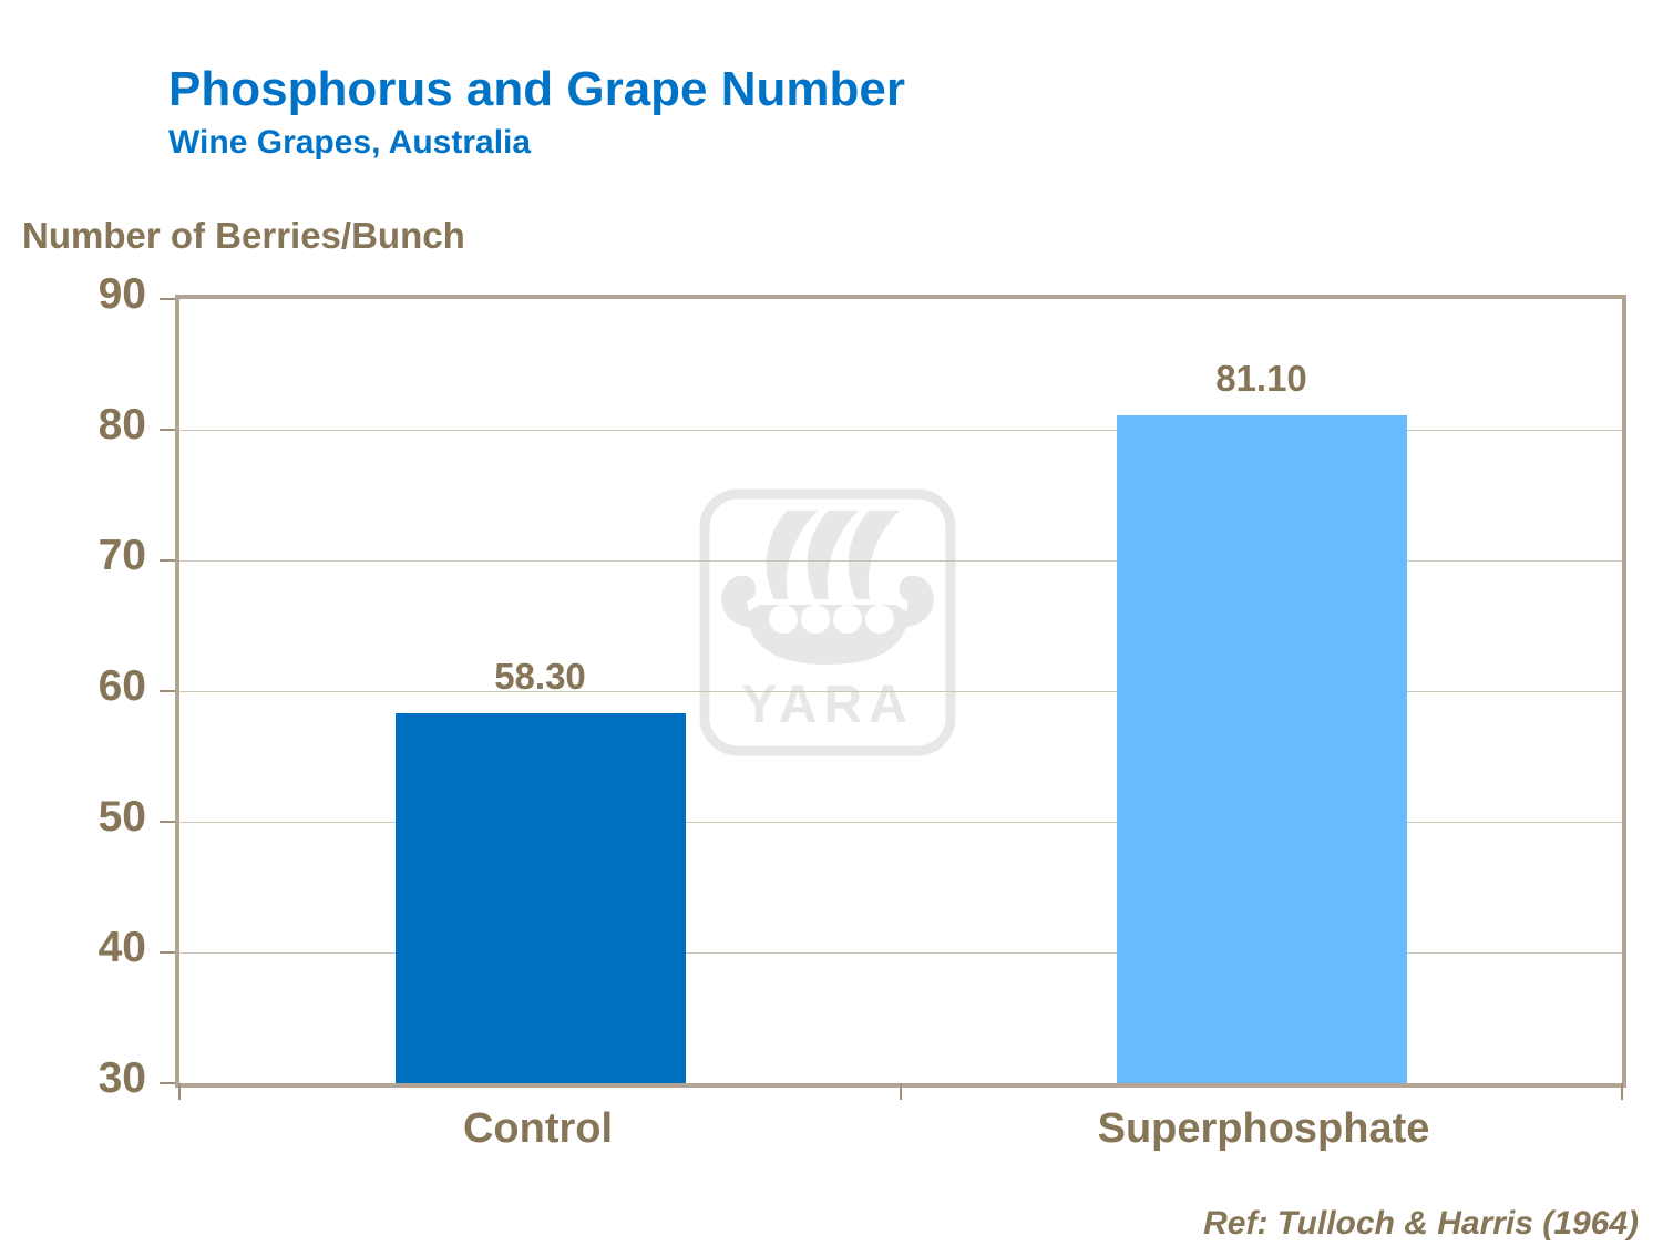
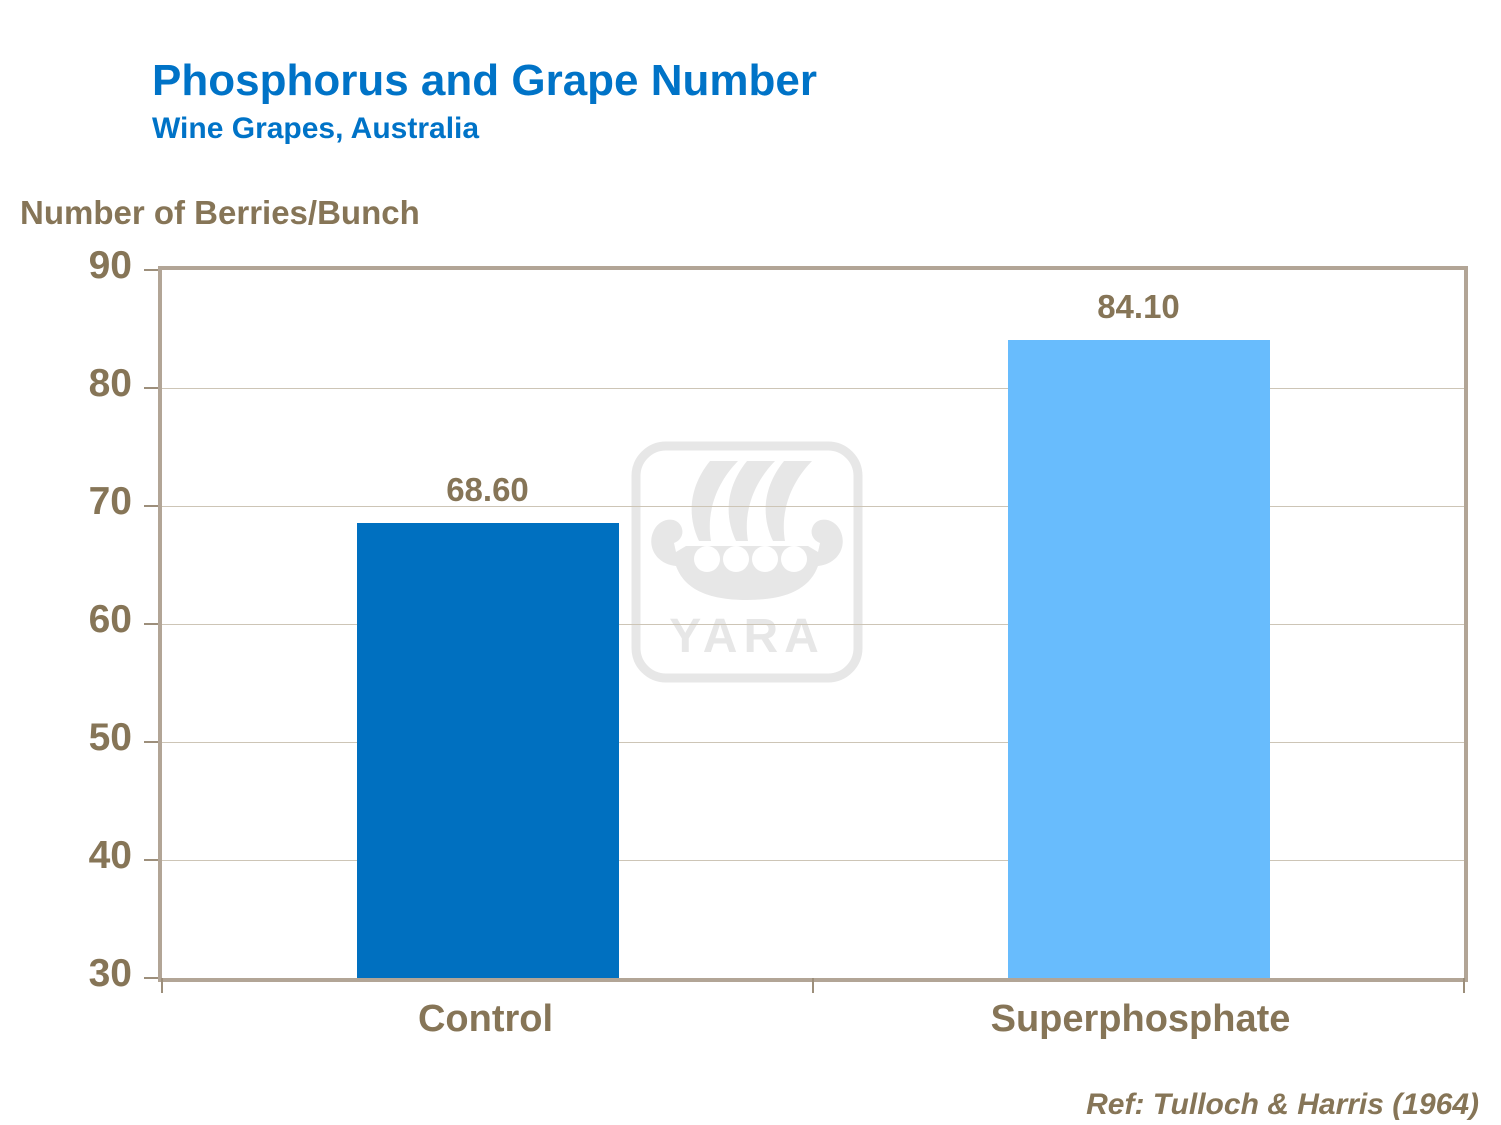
Control: 58.30 -> 68.60
Superphosphate: 81.10 -> 84.10
